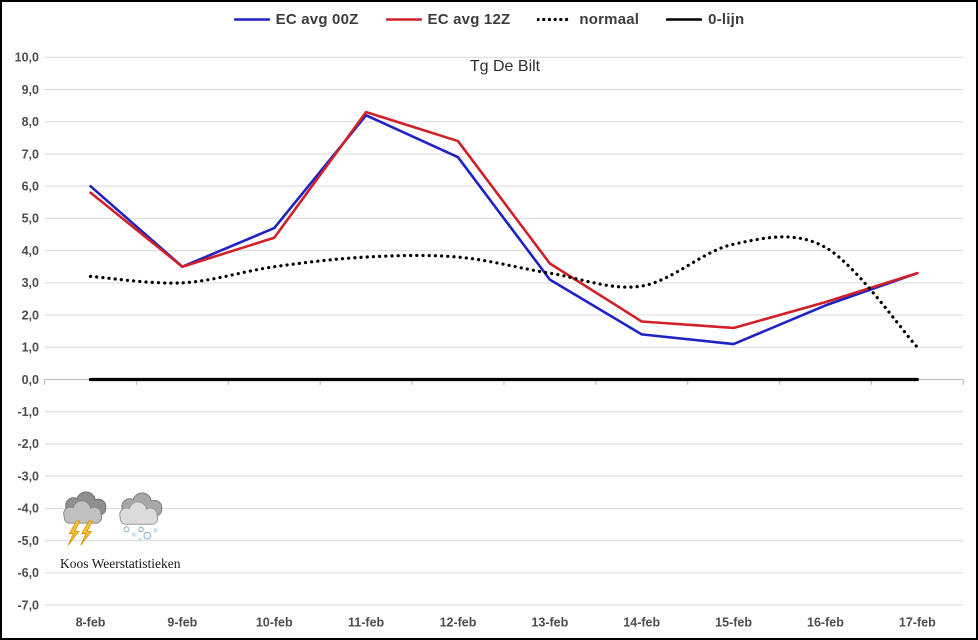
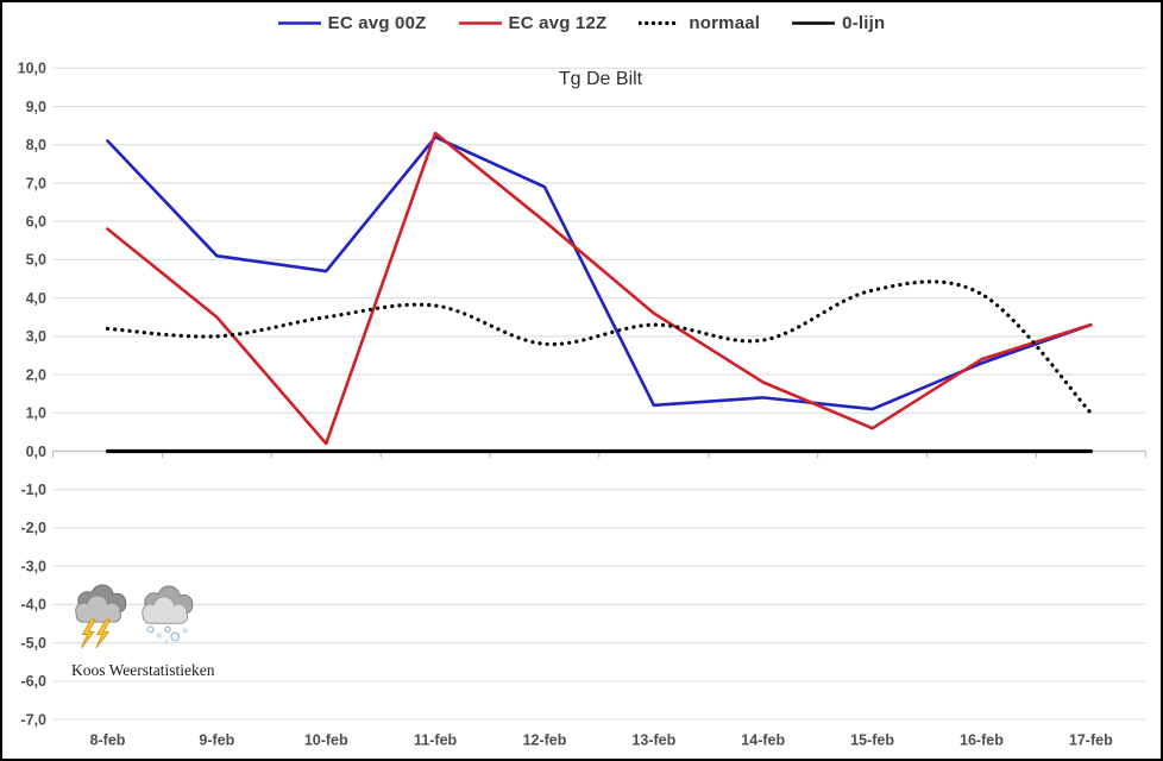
EC avg 00Z/8-feb: 6,0 -> 8,1
EC avg 00Z/9-feb: 3,5 -> 5,1
EC avg 12Z/10-feb: 4,4 -> 0,2
EC avg 12Z/12-feb: 7,4 -> 6,0
normaal/12-feb: 3,8 -> 2,8
EC avg 00Z/13-feb: 3,1 -> 1,2
EC avg 12Z/15-feb: 1,6 -> 0,6
